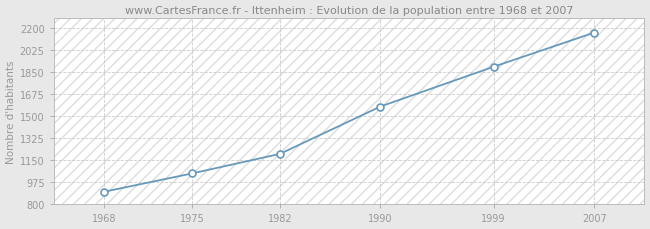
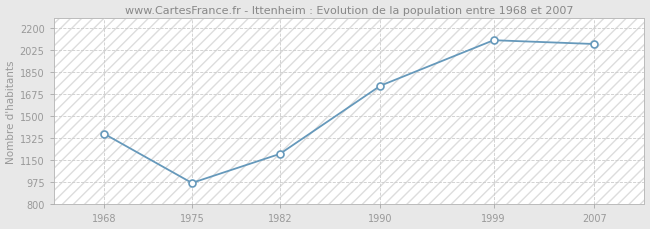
1968: 900 -> 1360
1975: 1040 -> 970
1990: 1580 -> 1740
1999: 1890 -> 2100
2007: 2160 -> 2070
